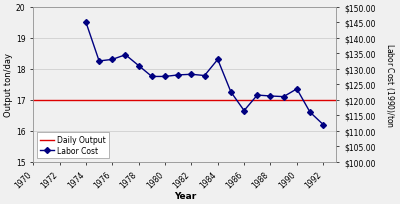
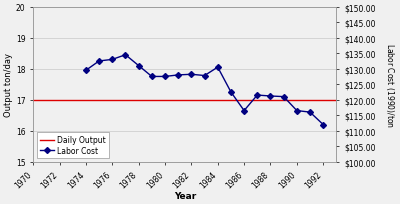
1974: 19.50 -> 17.95
1984: 18.30 -> 18.05
1990: 17.35 -> 16.65
